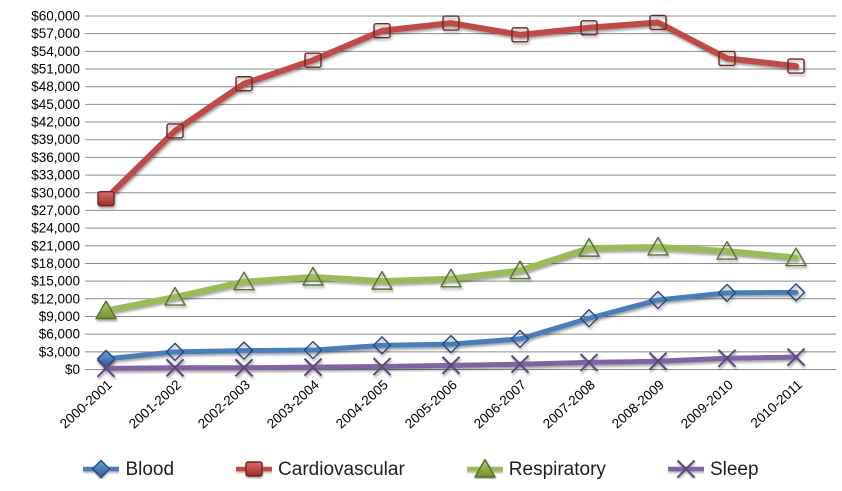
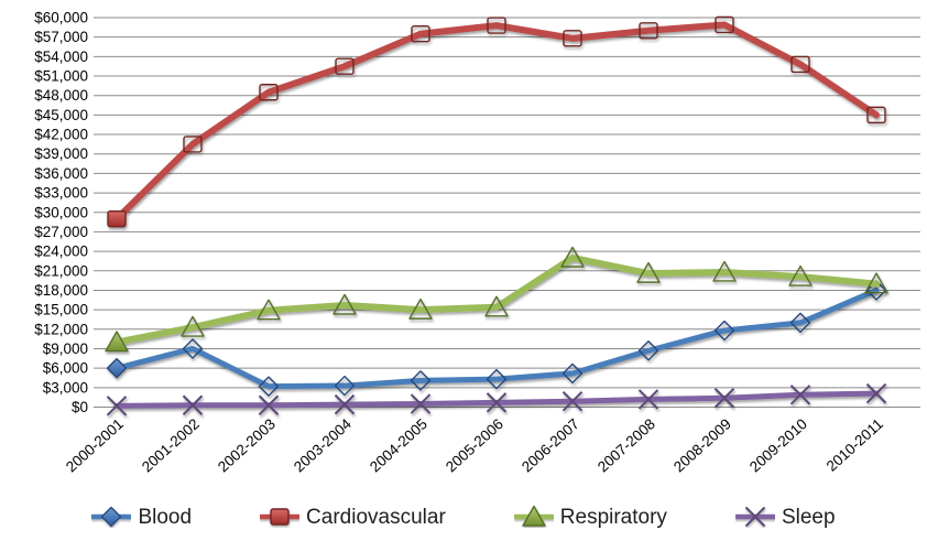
Blood/2000-2001: $2000 -> $6000
Blood/2001-2002: $3000 -> $9000
Respiratory/2006-2007: $17000 -> $23000
Blood/2010-2011: $13000 -> $18000
Cardiovascular/2010-2011: $52000 -> $45000
